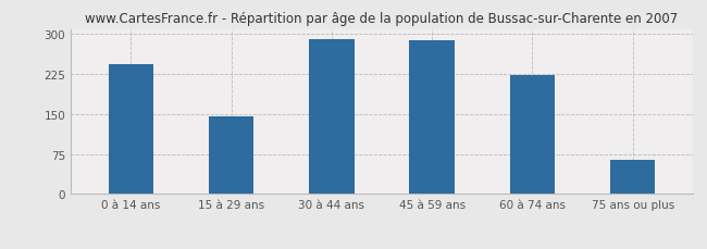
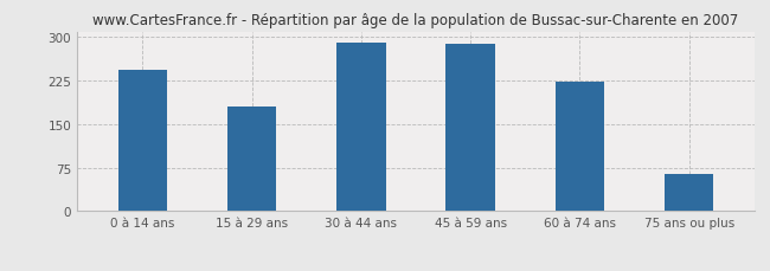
15 à 29 ans: 146 -> 180
